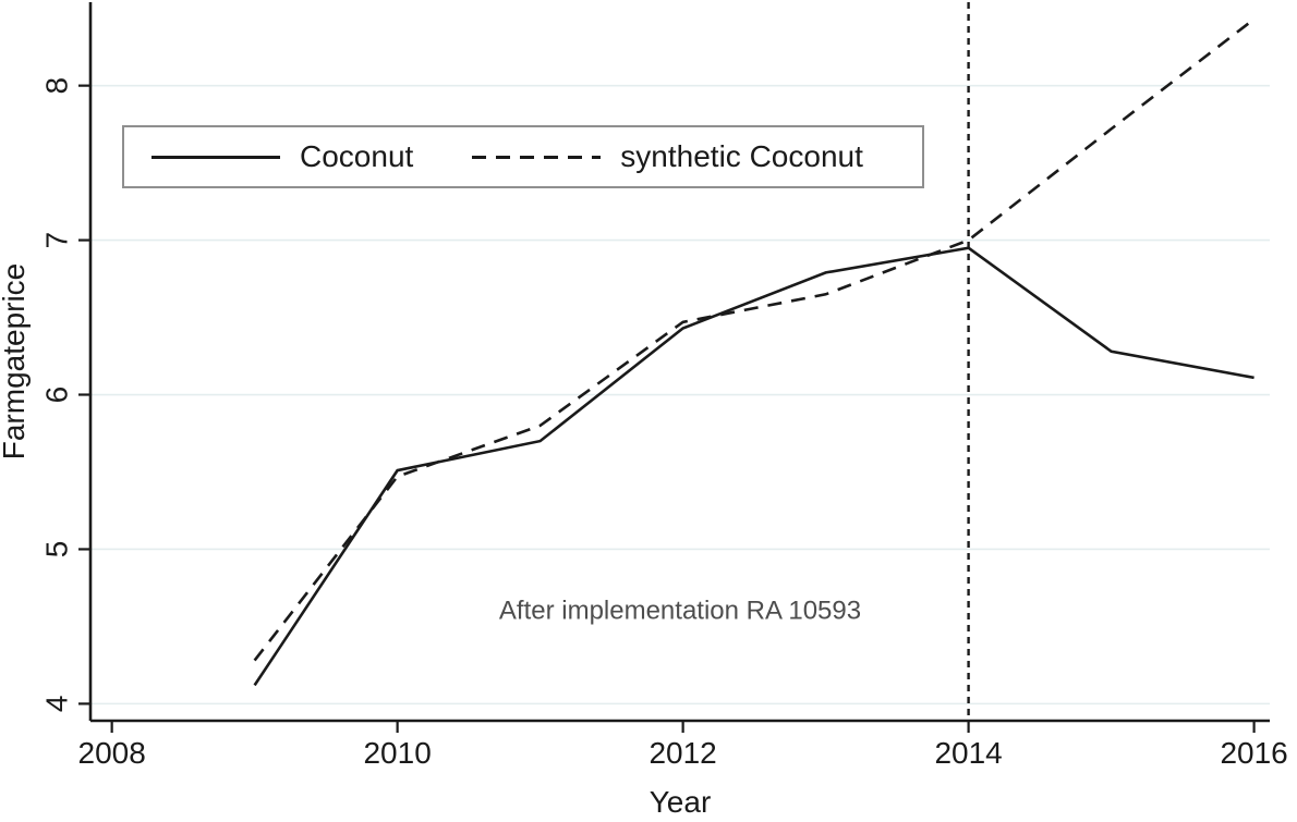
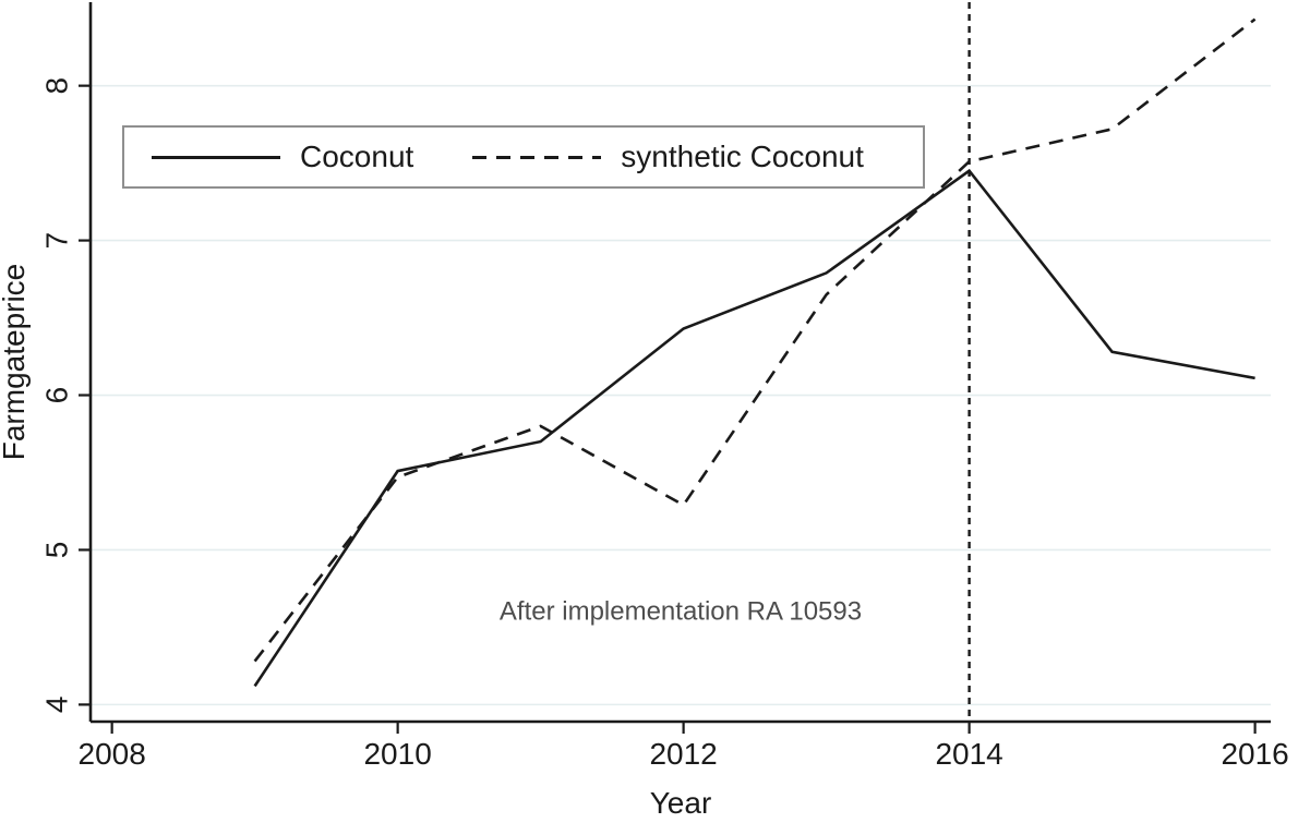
synthetic Coconut/2012: 6.47 -> 5.29
Coconut/2014: 6.95 -> 7.45
synthetic Coconut/2014: 7.00 -> 7.51
